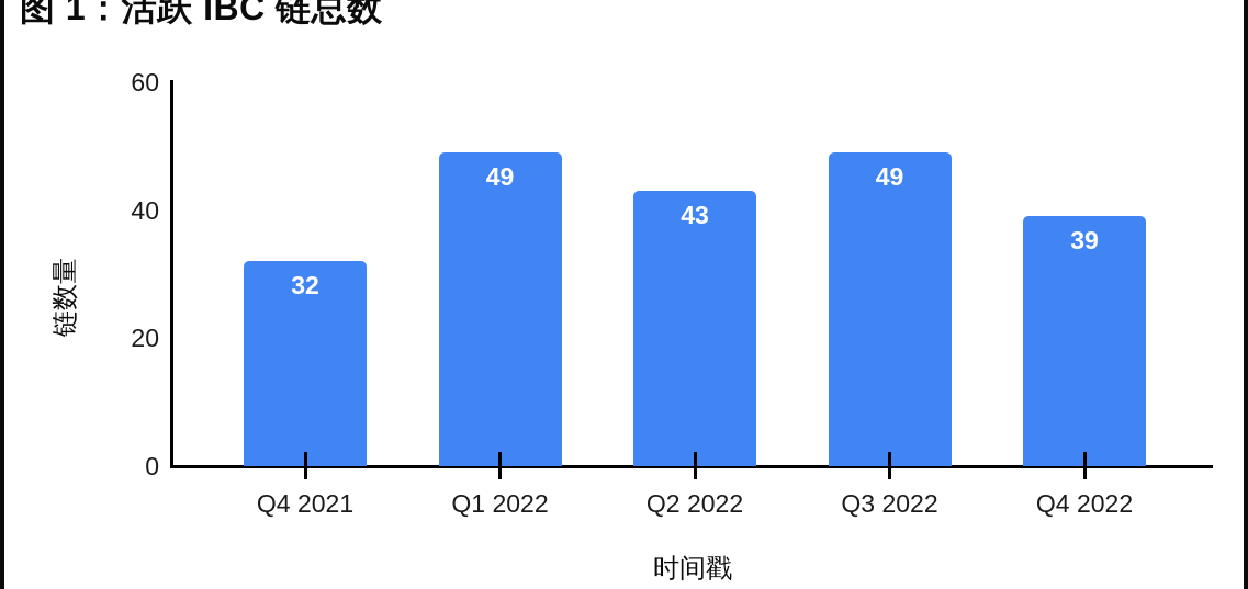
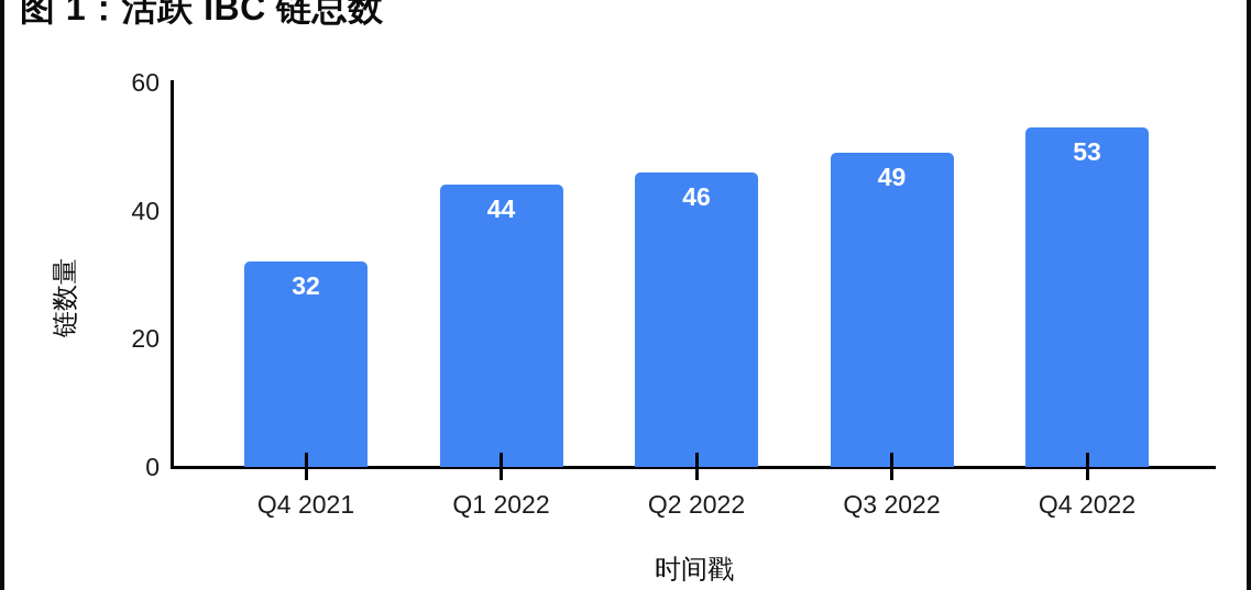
Q1 2022: 49 -> 44
Q2 2022: 43 -> 46
Q4 2022: 39 -> 53
